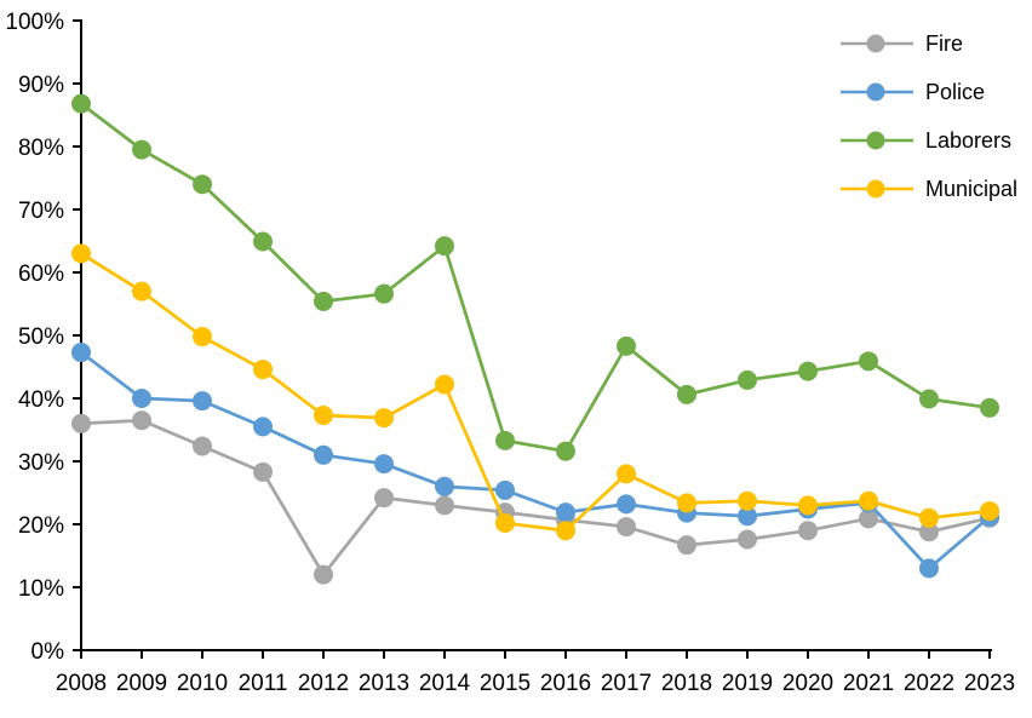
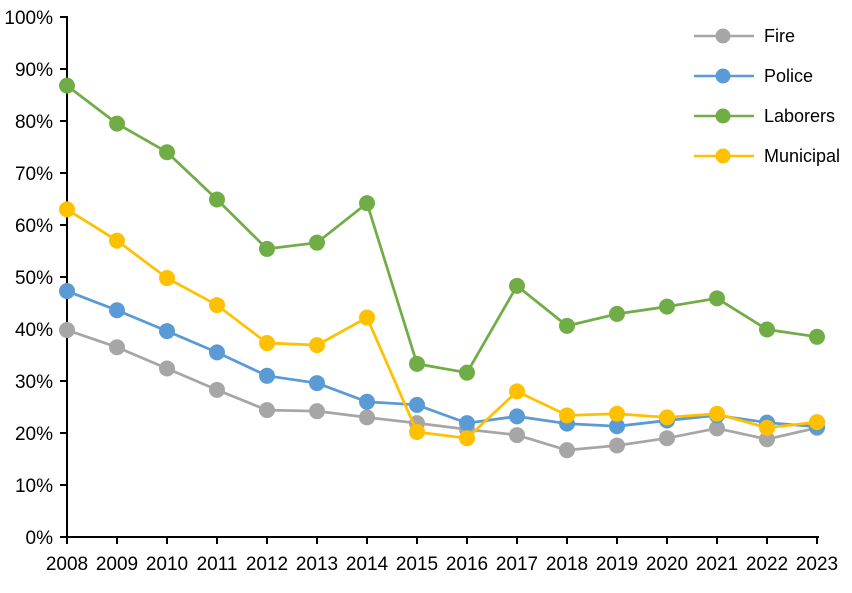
Fire/2008: 36% -> 40%
Police/2009: 40% -> 44%
Fire/2012: 12% -> 24%
Police/2022: 13% -> 22%
